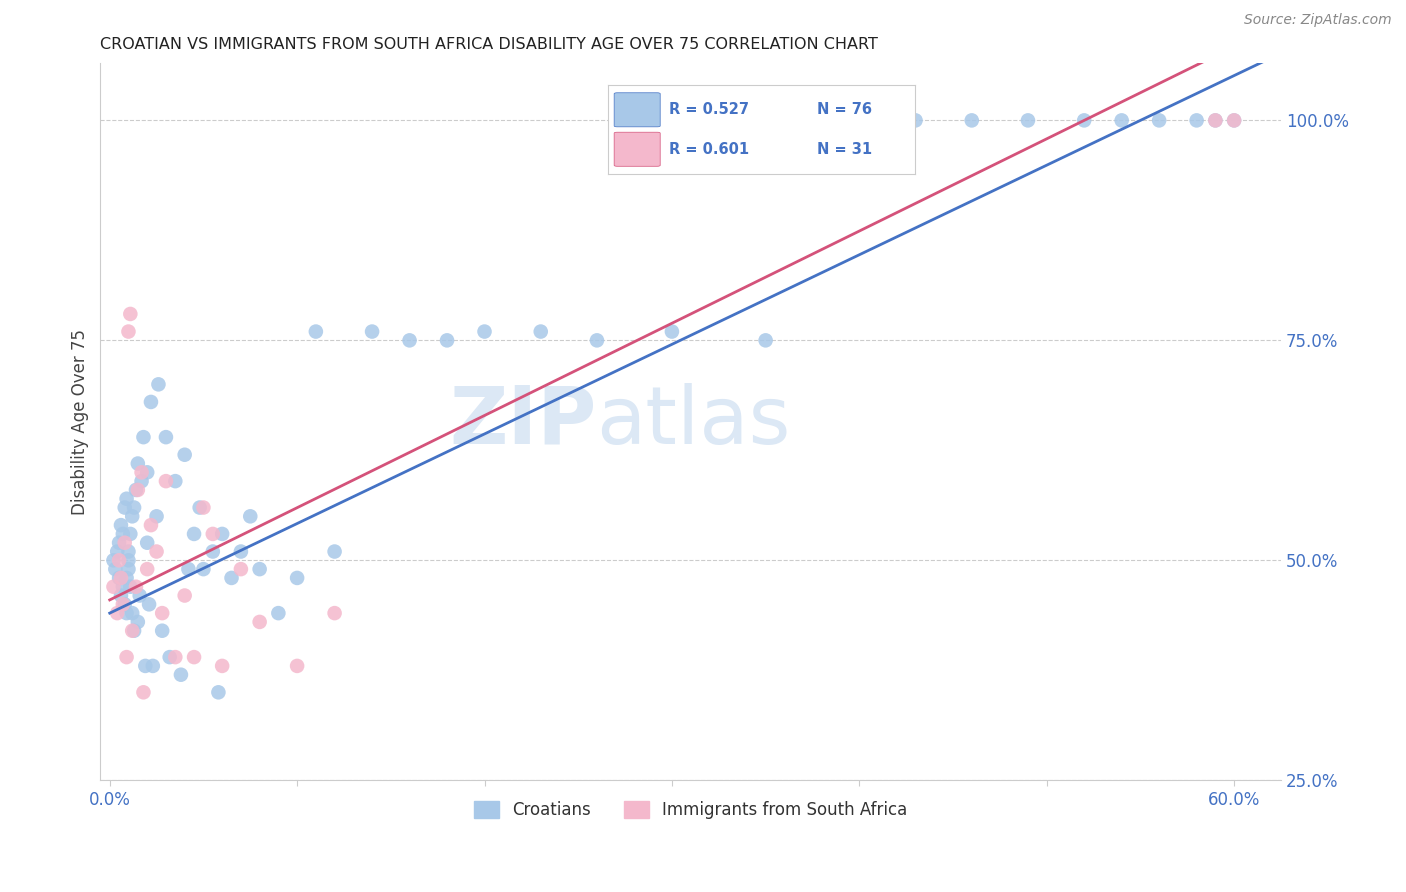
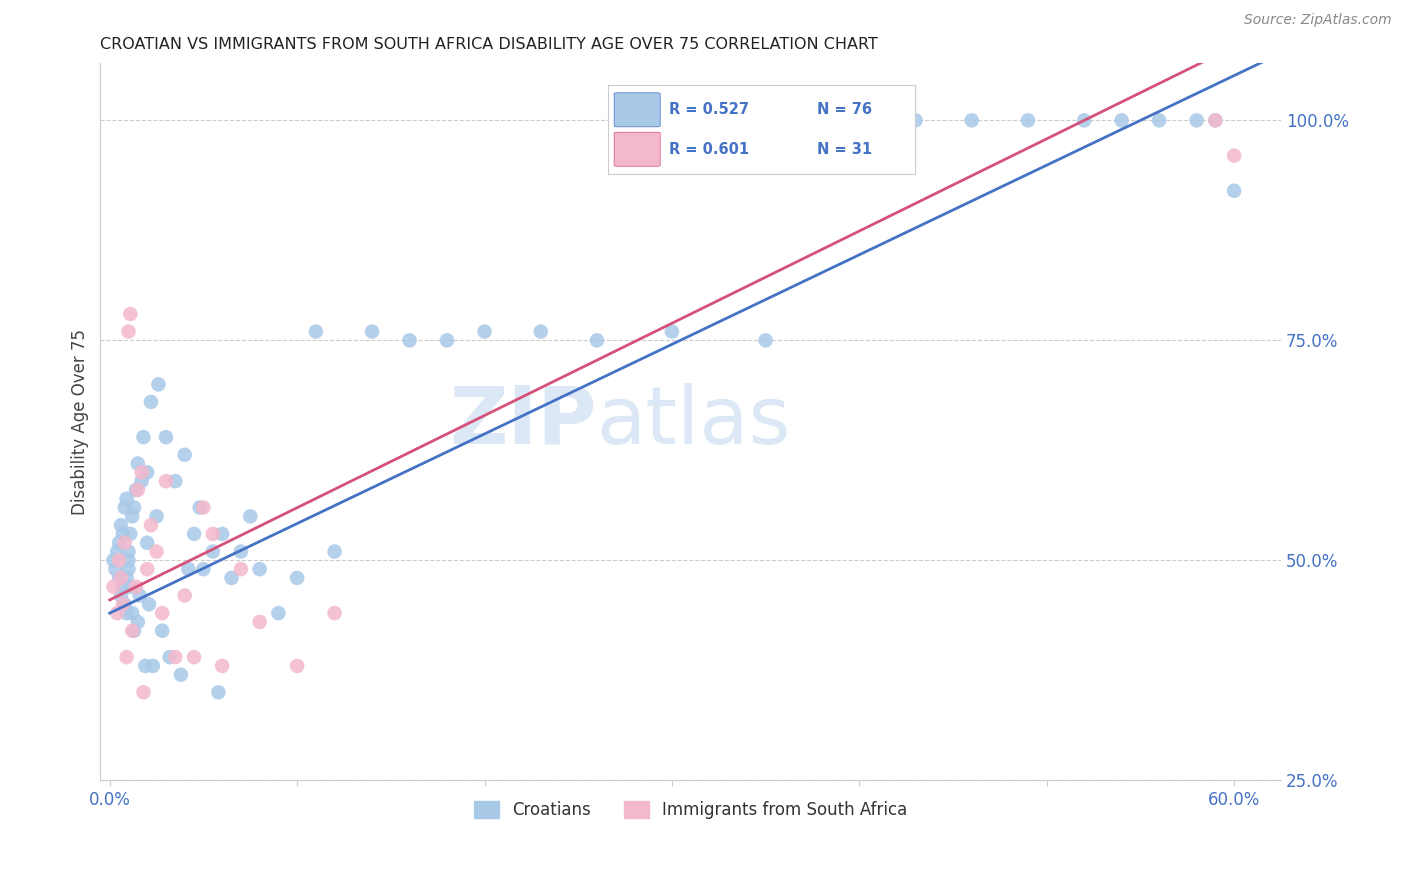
Croatians/60.0%: 100% -> 92%
Immigrants from South Africa/60.0%: 100% -> 96%
